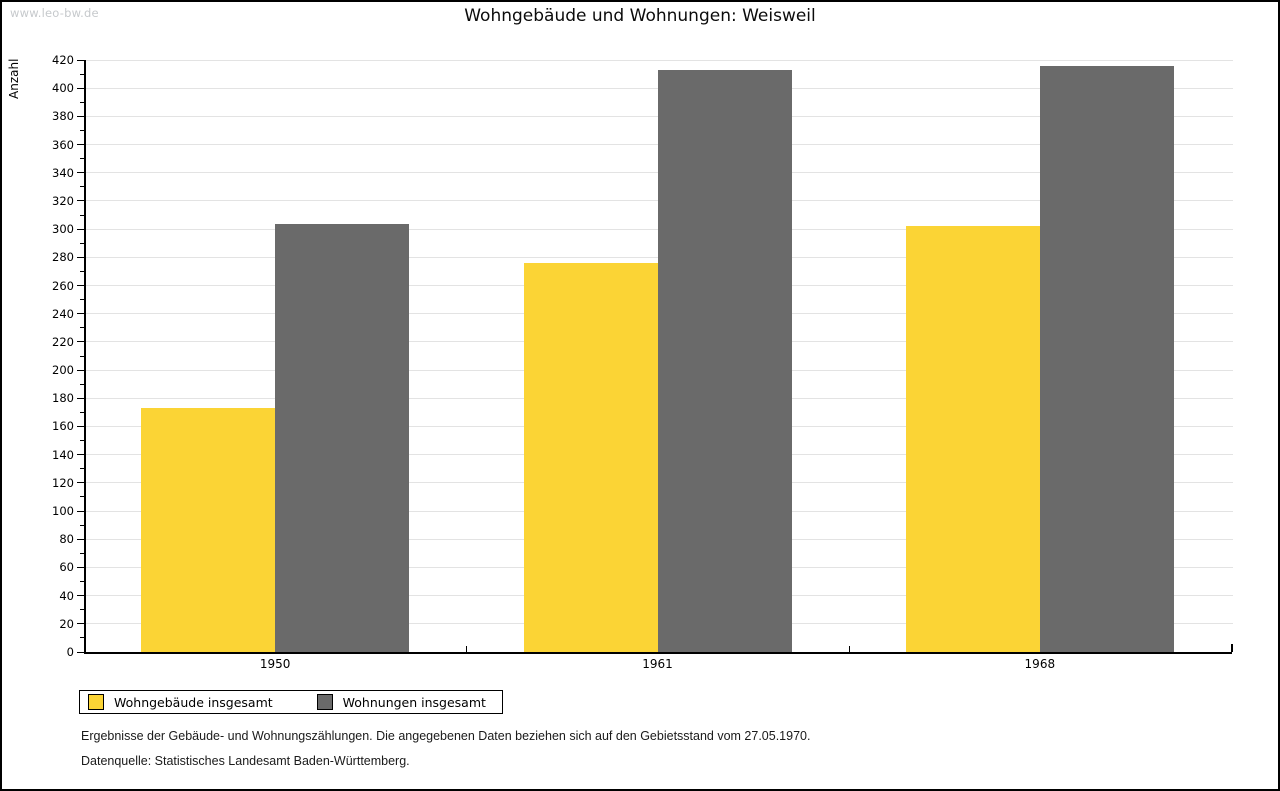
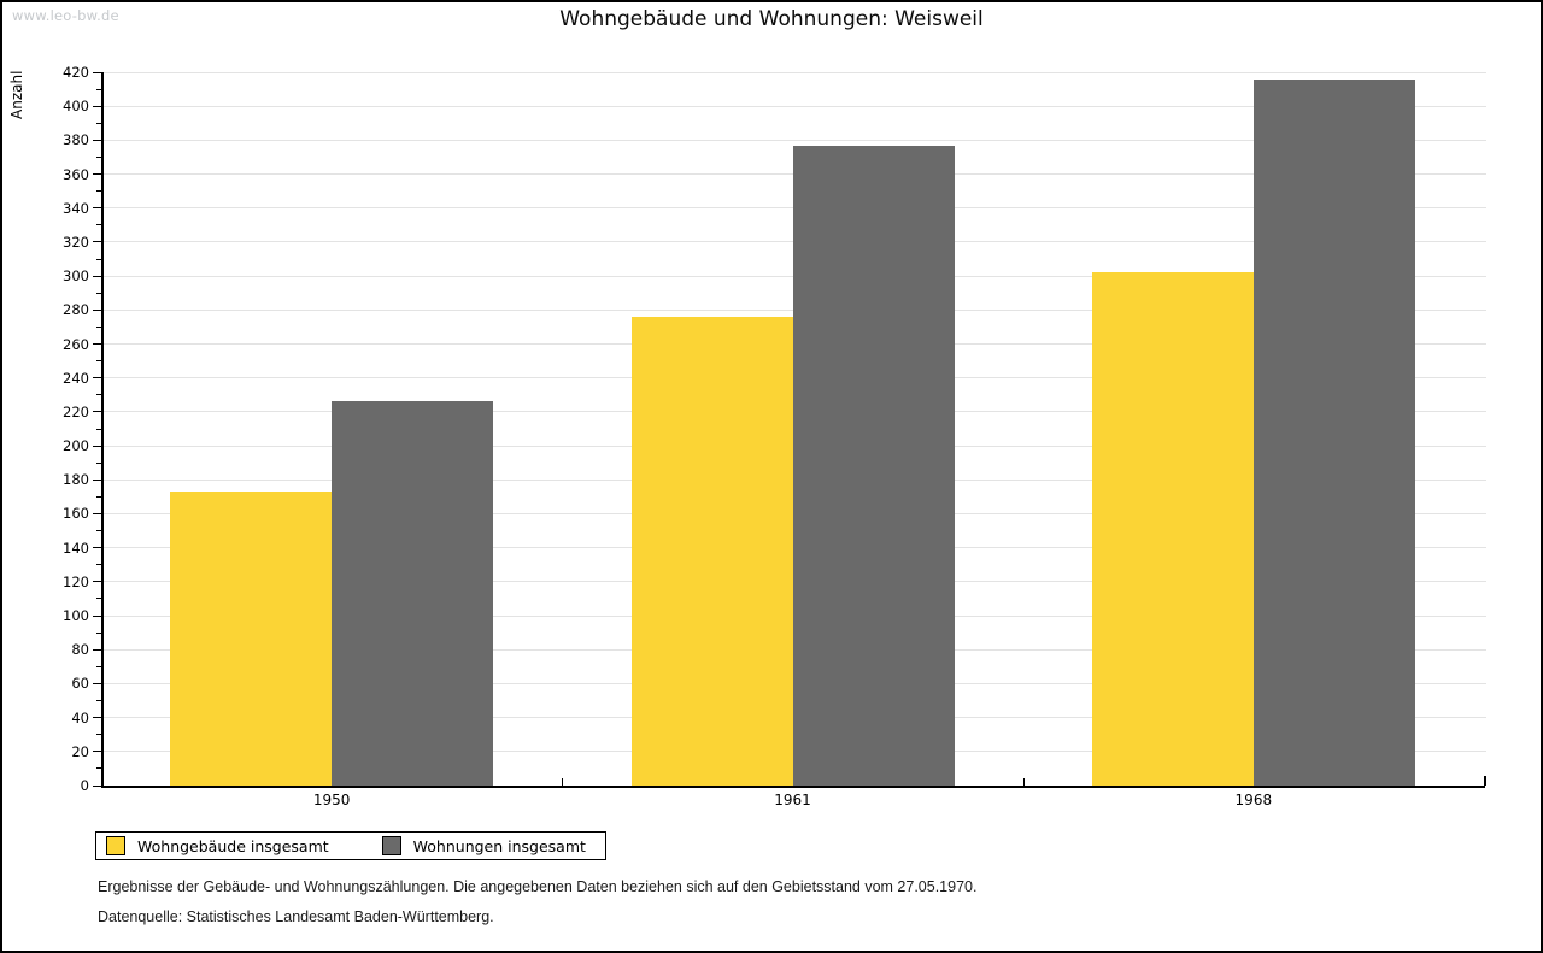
Wohnungen insgesamt/1950: 304 -> 226
Wohnungen insgesamt/1961: 413 -> 377
